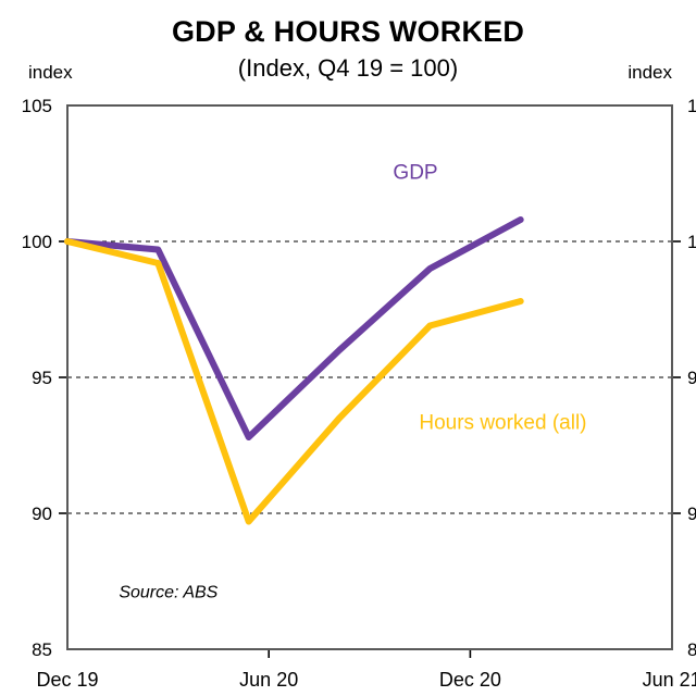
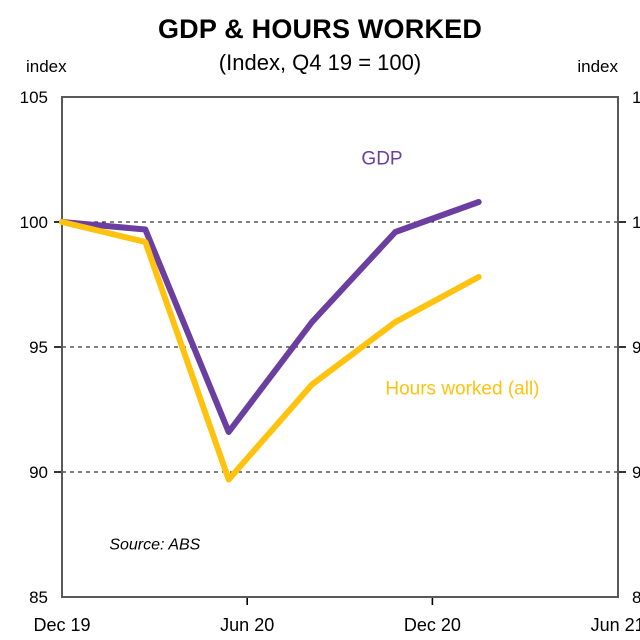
GDP/Jun 20: 92.8 -> 91.6
GDP/Dec 20: 99.0 -> 99.6
Hours worked (all)/Dec 20: 96.9 -> 96.0
